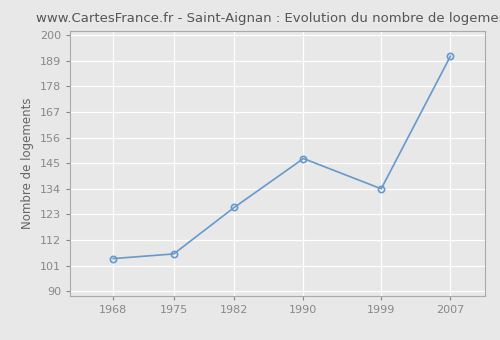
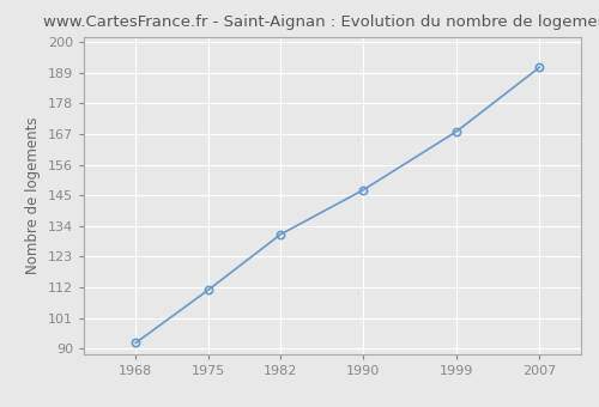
1968: 104 -> 92
1975: 106 -> 111
1982: 126 -> 131
1999: 134 -> 168
